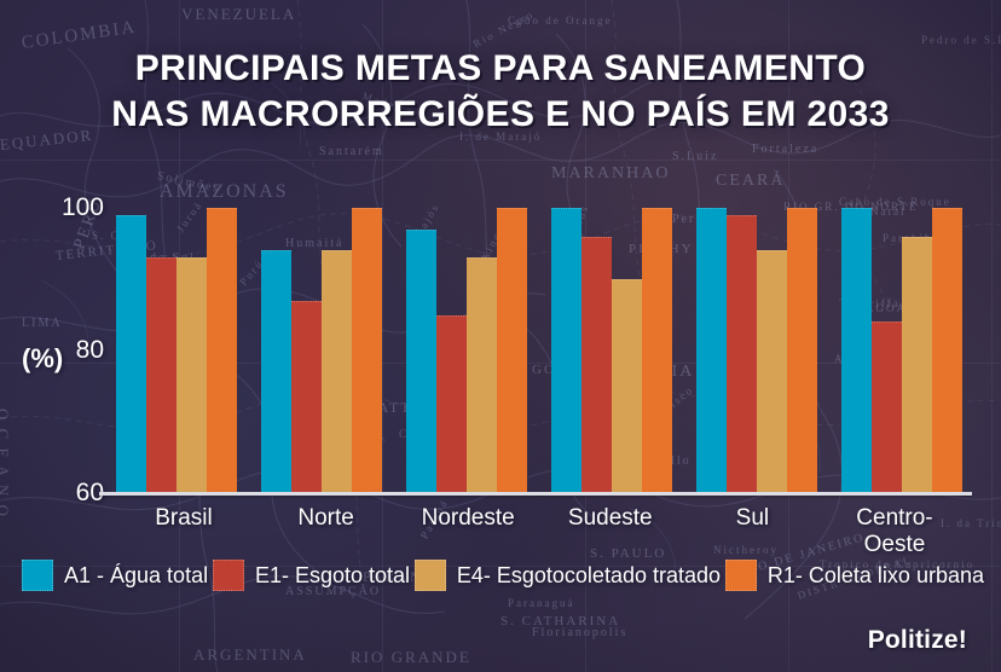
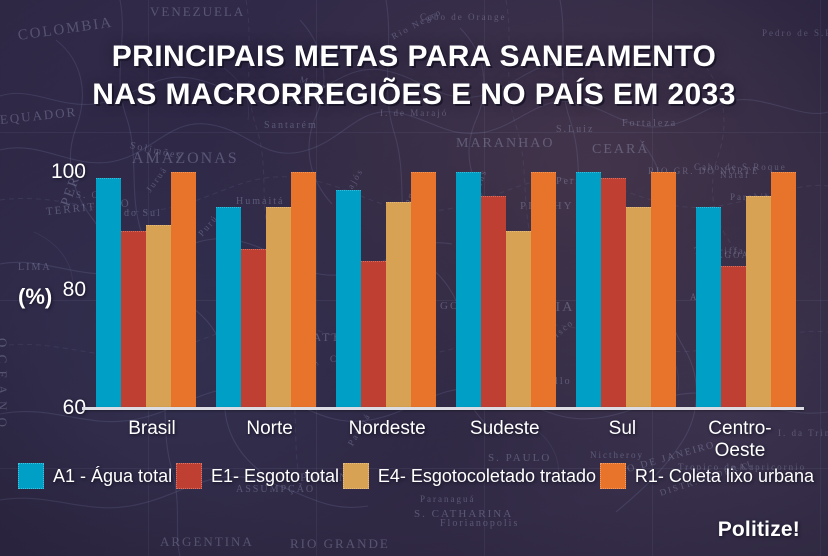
E1- Esgoto total/Brasil: 93 -> 90
E4- Esgotocoletado tratado/Brasil: 93 -> 91
E4- Esgotocoletado tratado/Nordeste: 93 -> 95
A1 - Água total/Centro- Oeste: 100 -> 94
